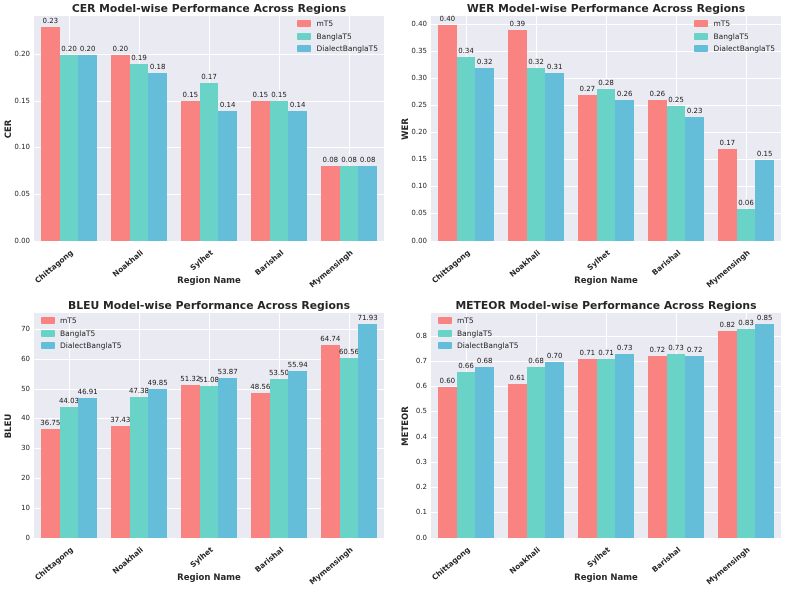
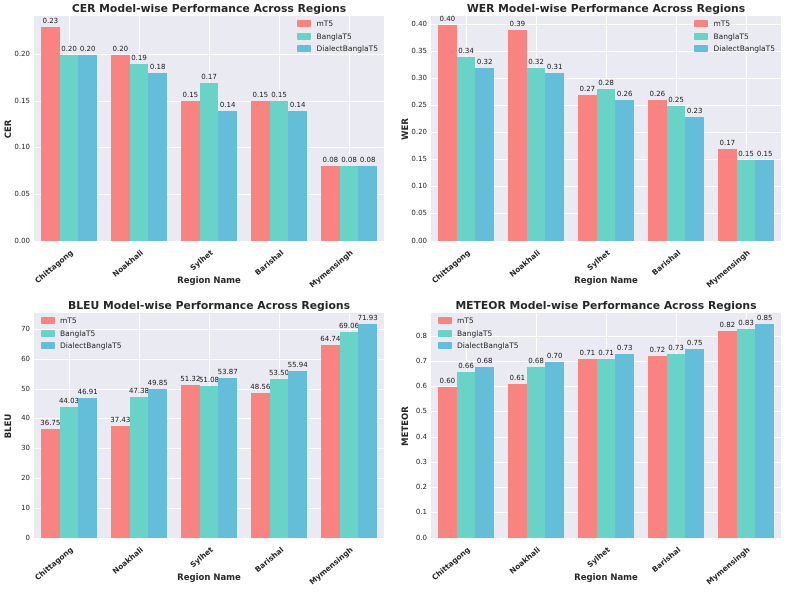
WER Model-wise Performance Across Regions/BanglaT5/Mymensingh: 0.06 -> 0.15
BLEU Model-wise Performance Across Regions/BanglaT5/Mymensingh: 60.56 -> 69.06
METEOR Model-wise Performance Across Regions/DialectBanglaT5/Barishal: 0.72 -> 0.75
